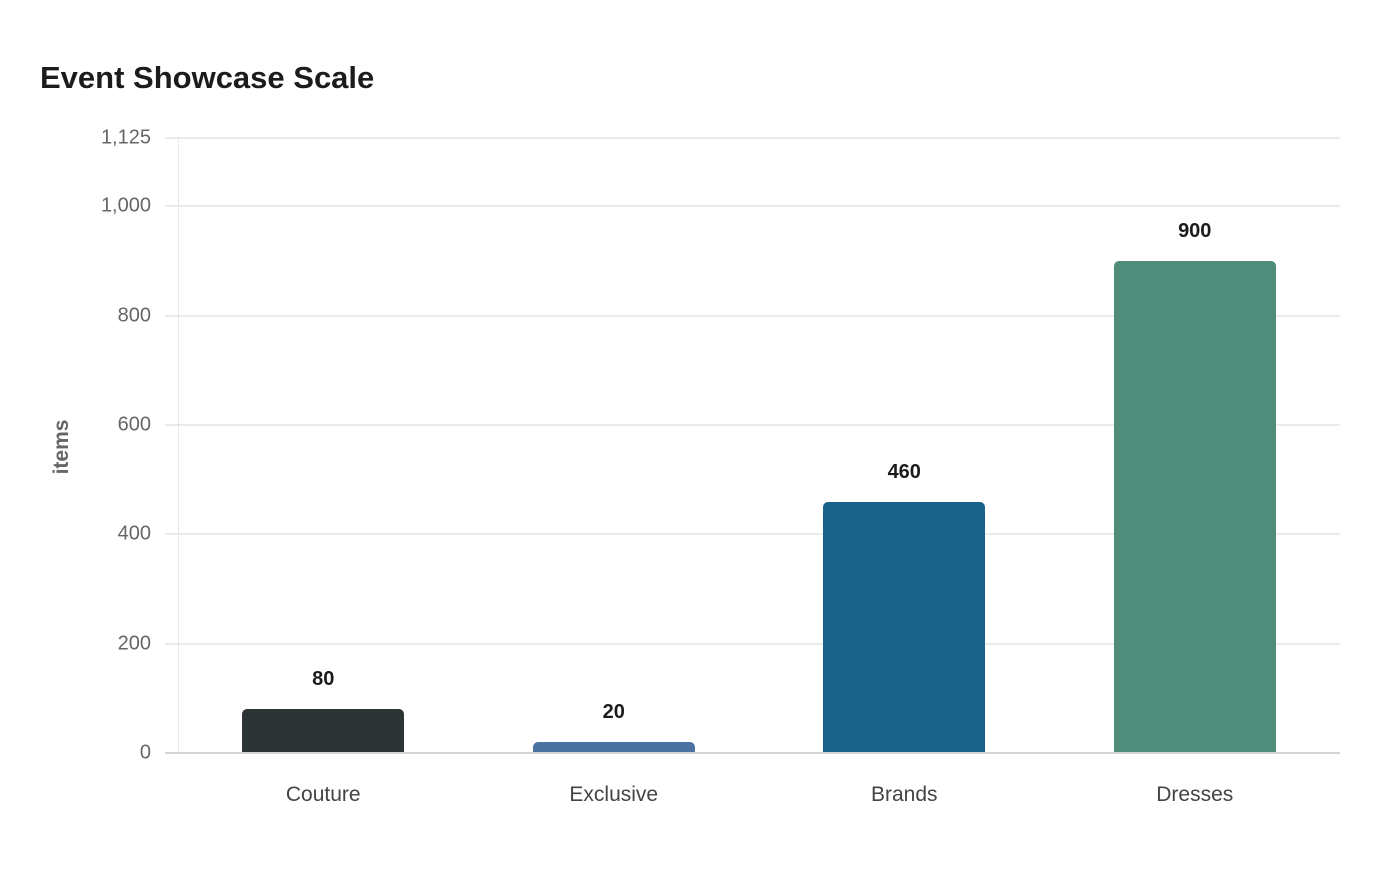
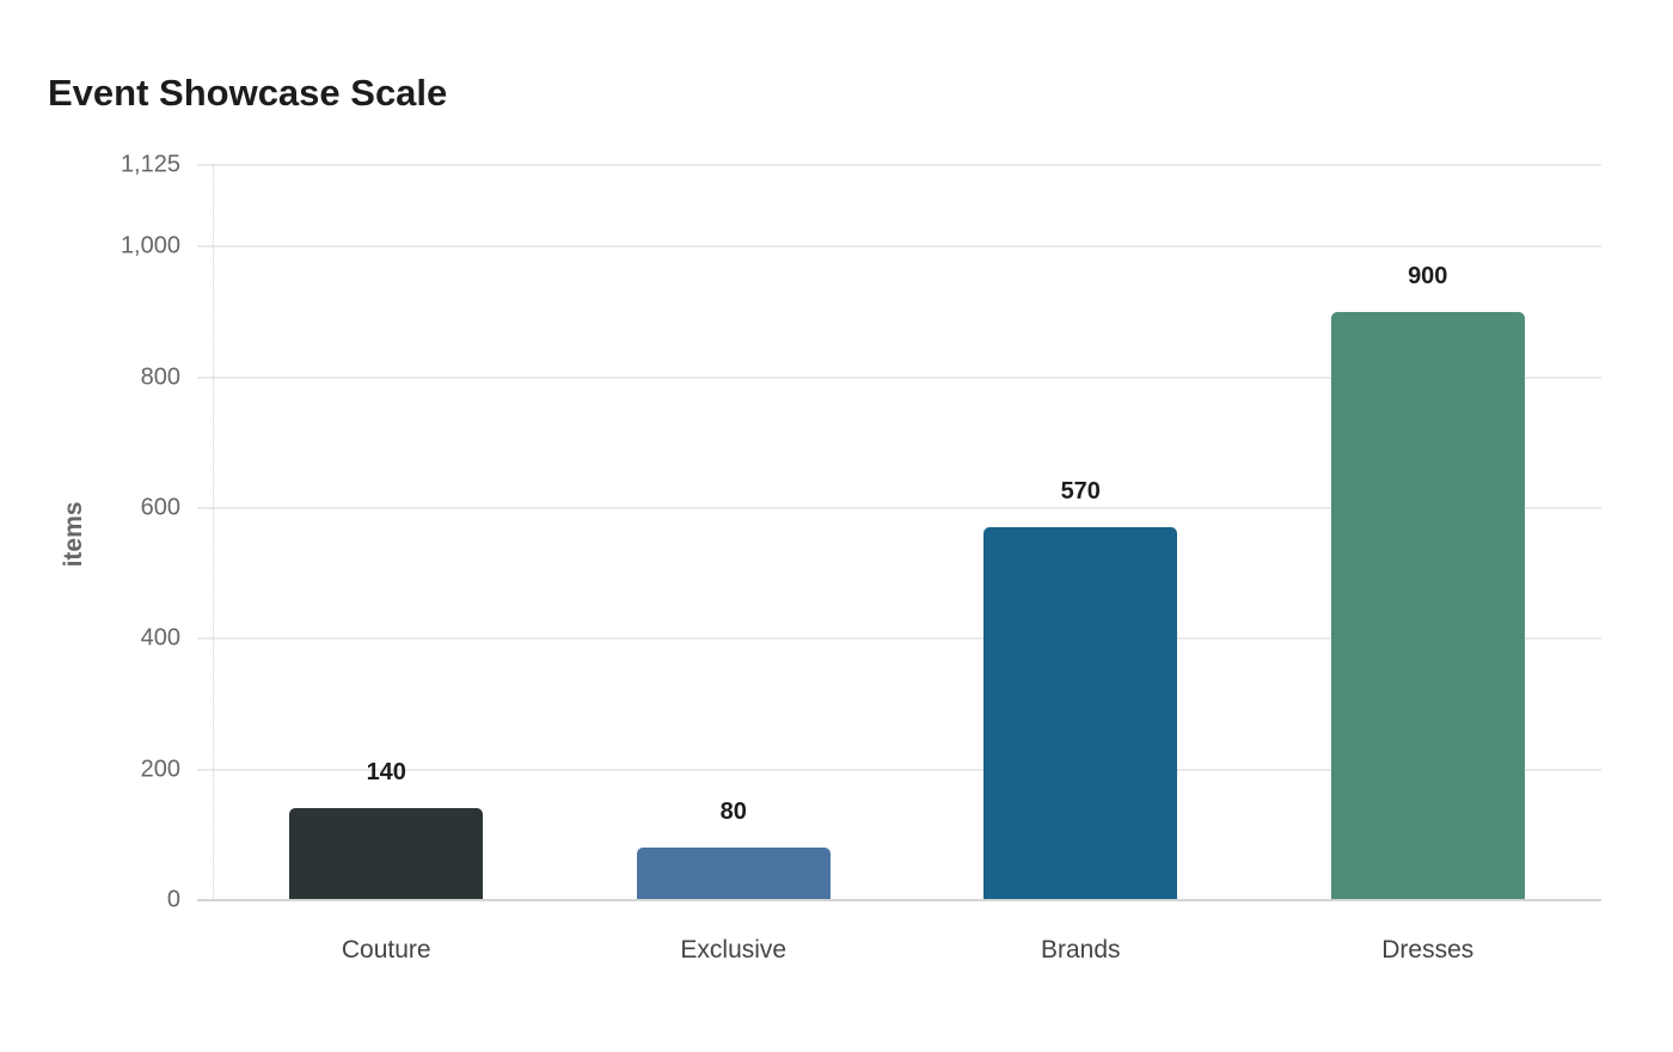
Couture: 80 -> 140
Exclusive: 20 -> 80
Brands: 460 -> 570
